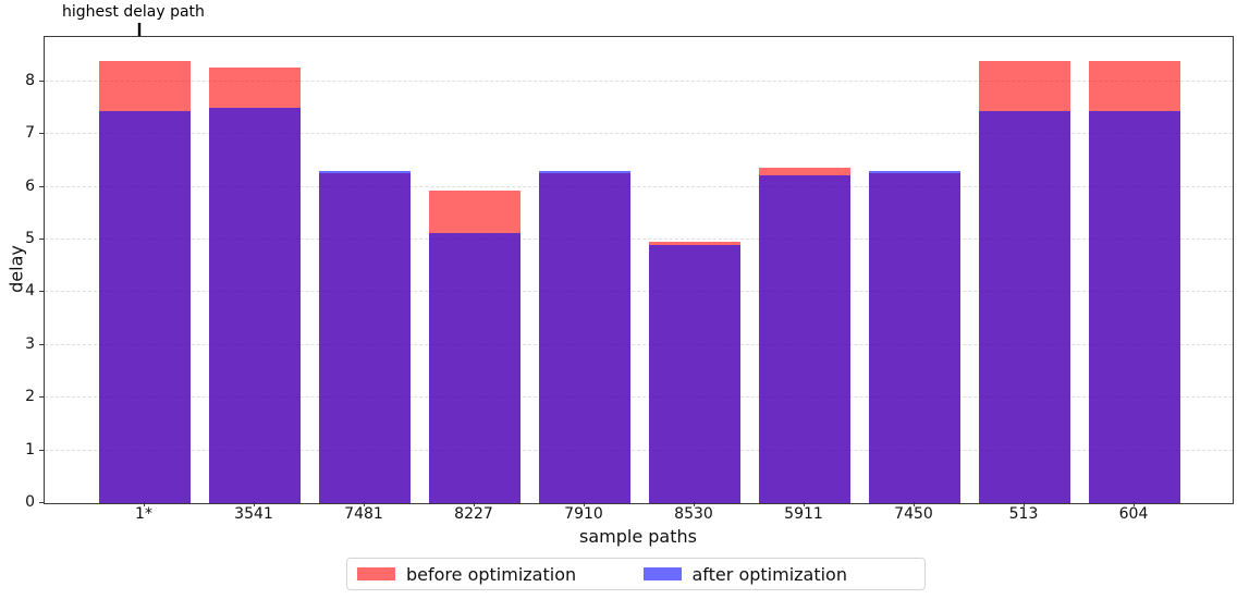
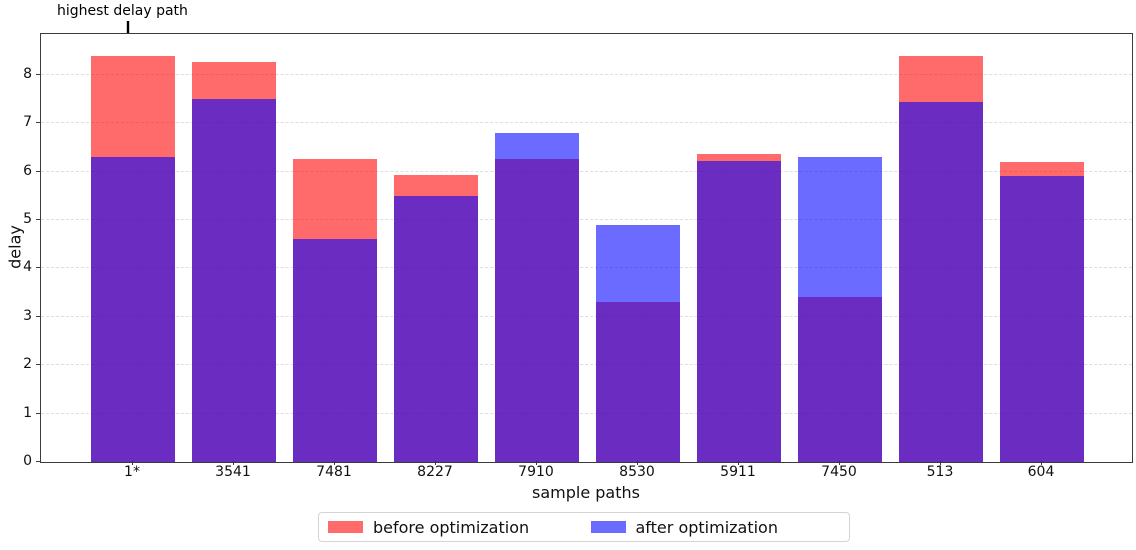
after optimization/1*: 7.4 -> 6.3
after optimization/7481: 6.3 -> 4.6
after optimization/8227: 5.1 -> 5.5
after optimization/7910: 6.3 -> 6.8
before optimization/8530: 5.0 -> 3.3
before optimization/7450: 6.2 -> 3.4
before optimization/604: 8.4 -> 6.2
after optimization/604: 7.4 -> 5.9
